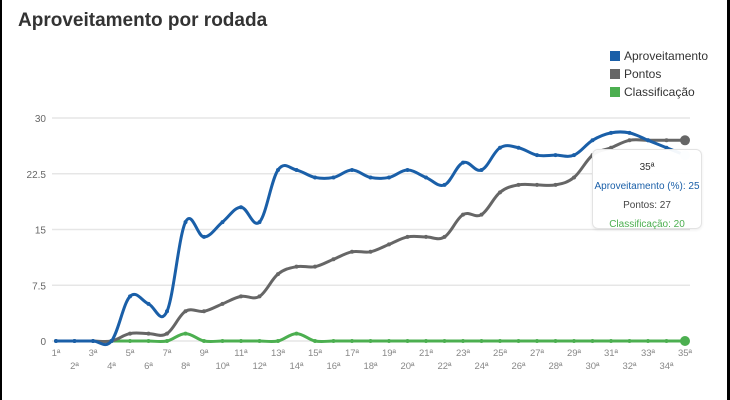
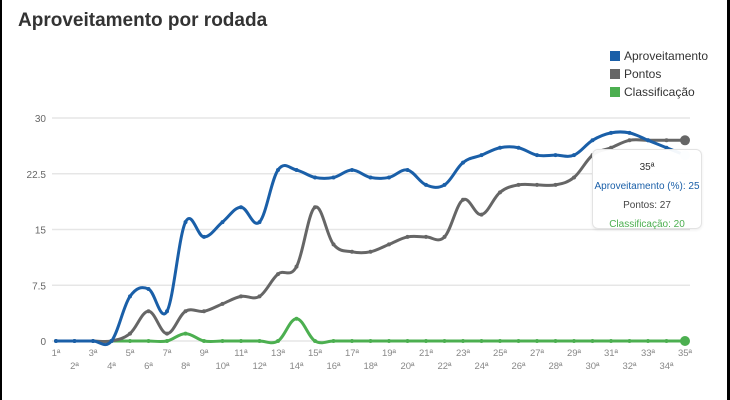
Aproveitamento/6ª: 5 -> 7
Pontos/6ª: 1 -> 4
Classificação/14ª: 1 -> 3
Pontos/15ª: 10 -> 18
Pontos/16ª: 11 -> 13
Aproveitamento/21ª: 22 -> 21
Pontos/23ª: 17 -> 19
Aproveitamento/24ª: 23 -> 25
